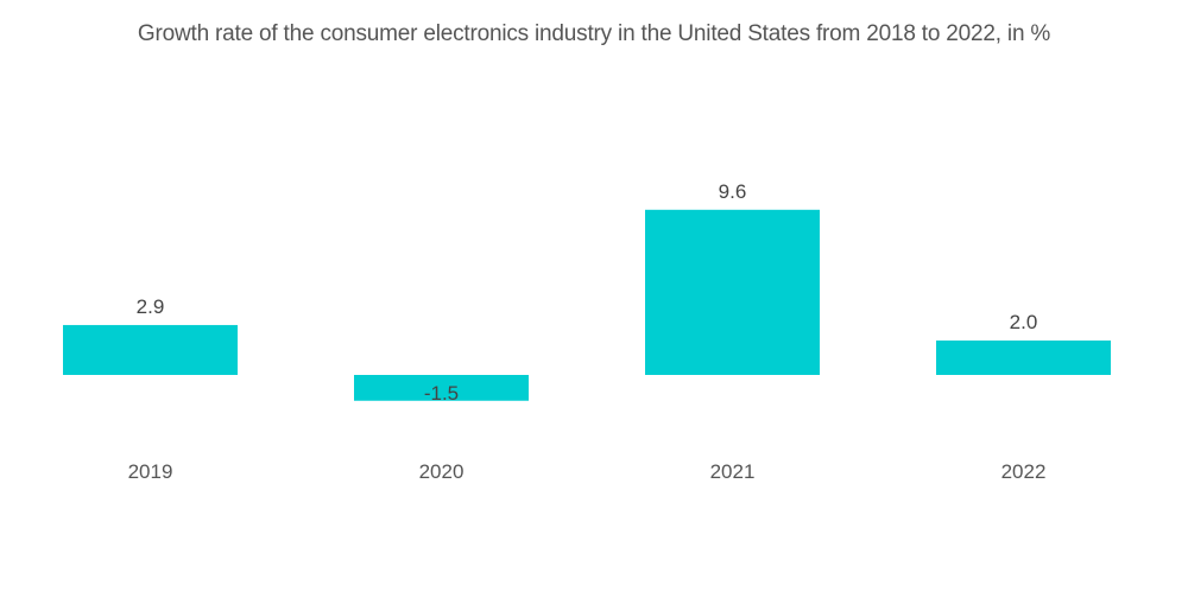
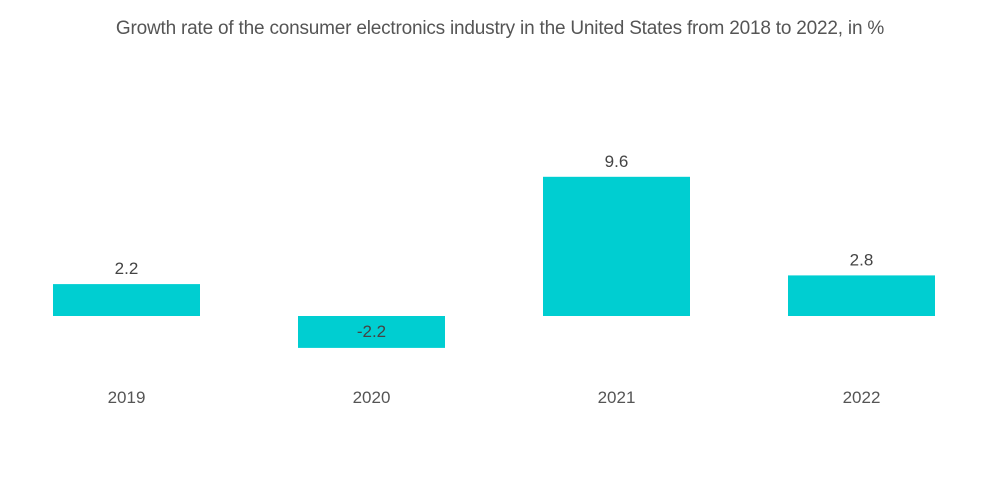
2019: 2.9 -> 2.2
2020: -1.5 -> -2.2
2022: 2.0 -> 2.8
